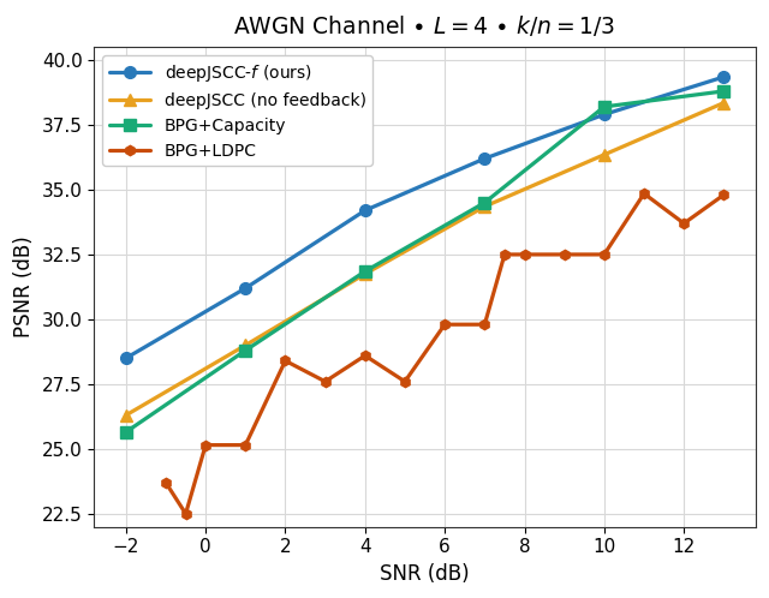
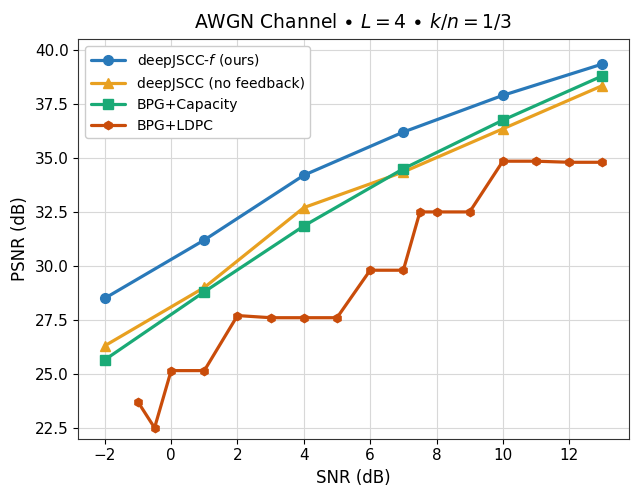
BPG+LDPC/2: 28.40 -> 27.70
deepJSCC (no feedback)/4: 31.75 -> 32.70
BPG+LDPC/4: 28.60 -> 27.60
BPG+Capacity/10: 38.20 -> 36.75
BPG+LDPC/10: 32.50 -> 34.85
BPG+LDPC/12: 33.70 -> 34.80
